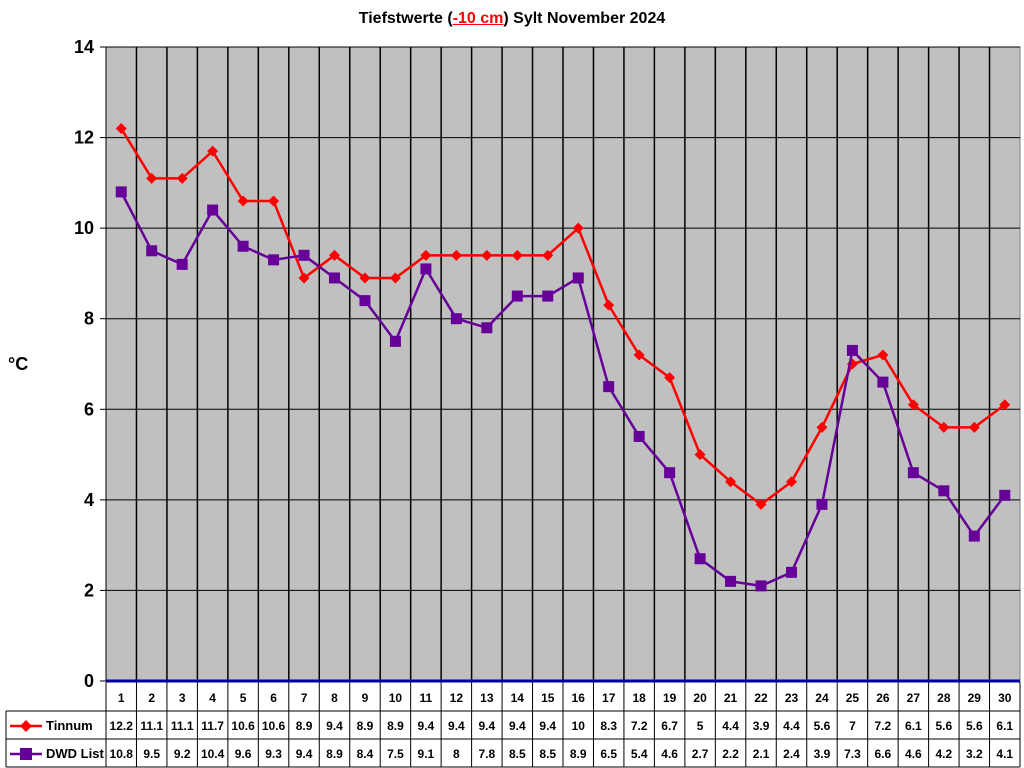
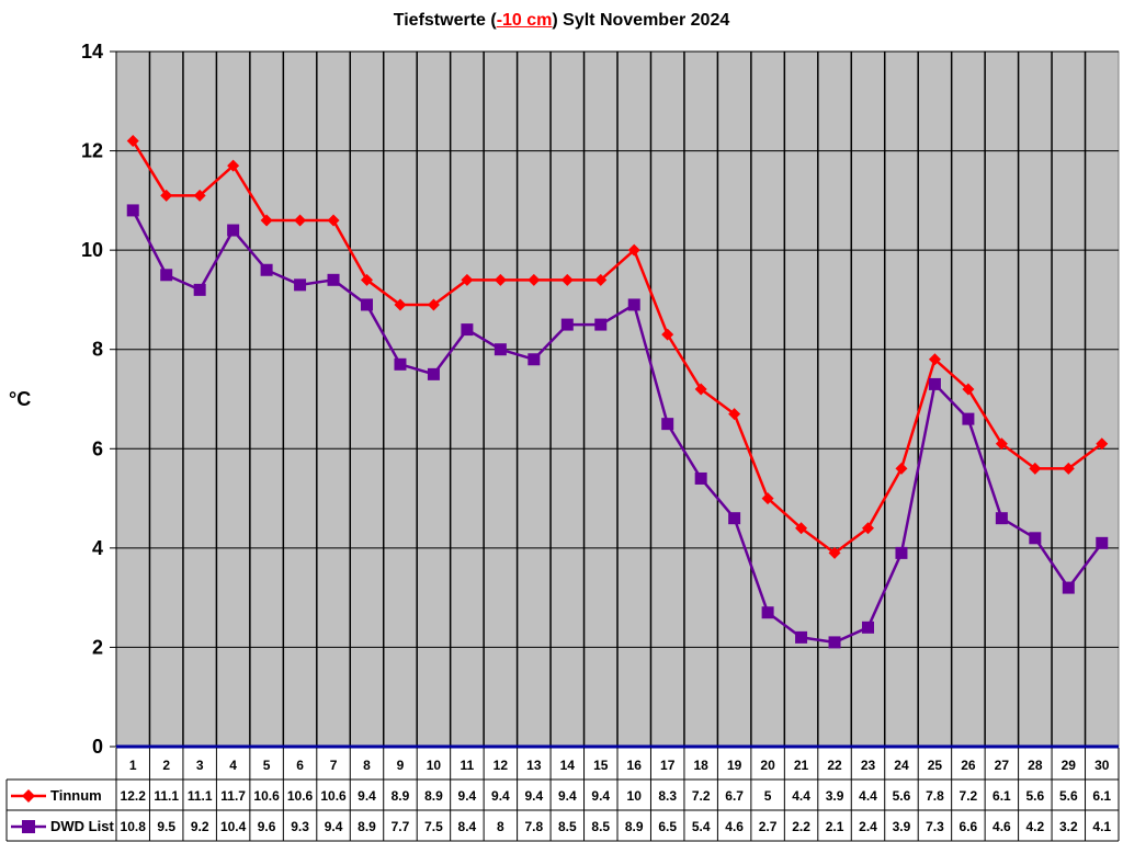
Tinnum/7: 8.9 -> 10.6
DWD List/9: 8.4 -> 7.7
DWD List/11: 9.1 -> 8.4
Tinnum/25: 7 -> 7.8
